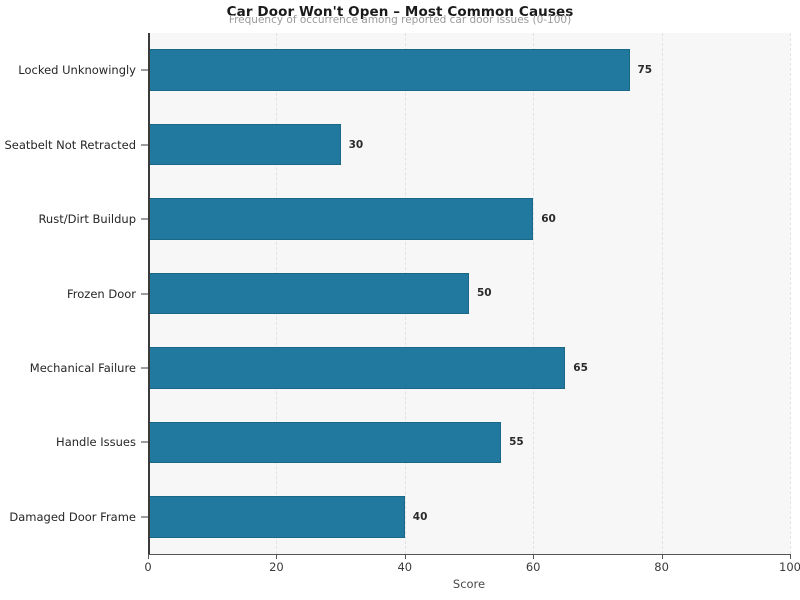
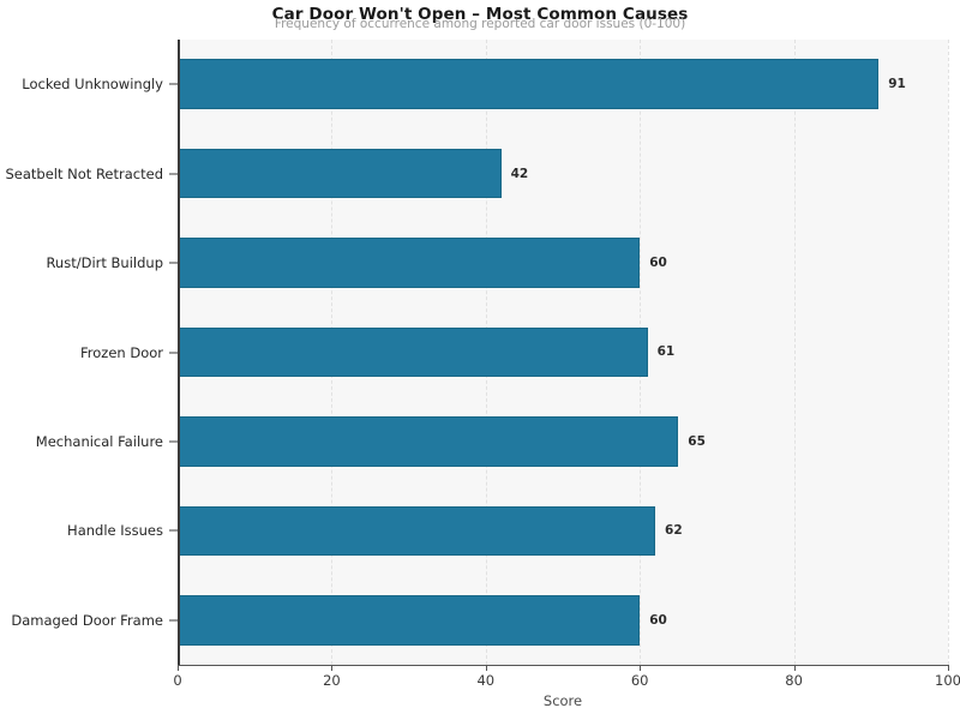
Locked Unknowingly: 75 -> 91
Seatbelt Not Retracted: 30 -> 42
Frozen Door: 50 -> 61
Handle Issues: 55 -> 62
Damaged Door Frame: 40 -> 60
